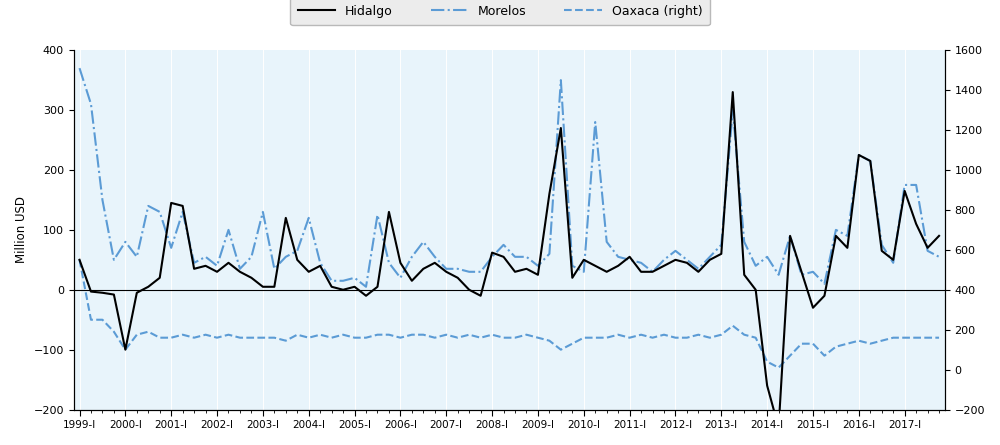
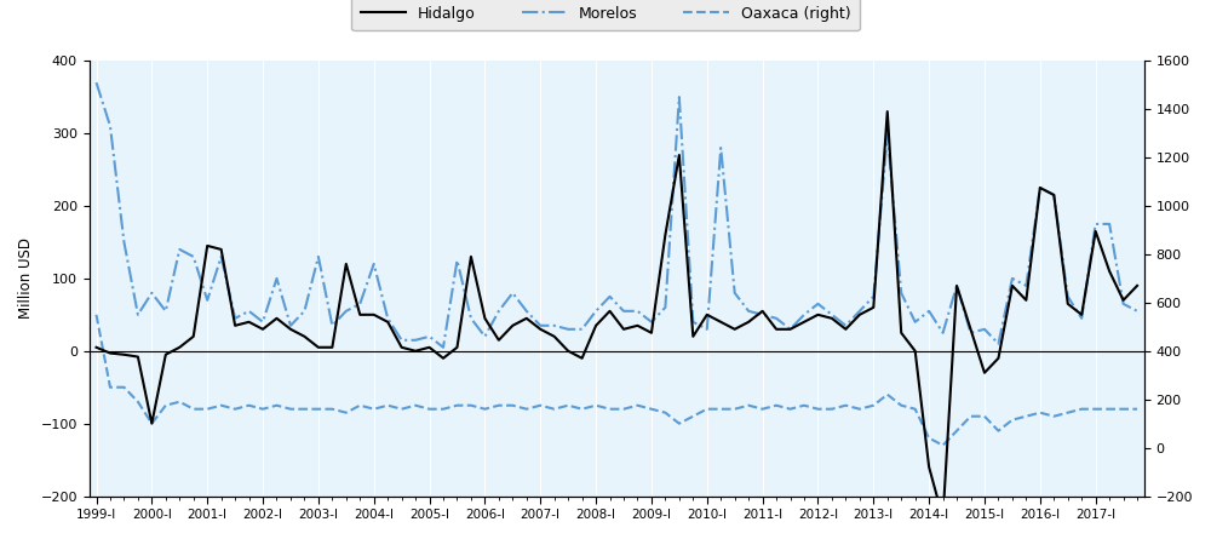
Hidalgo/1999-I: 50 -> 5
Hidalgo/2004-I: 30 -> 50
Hidalgo/2008-I: 62 -> 35
